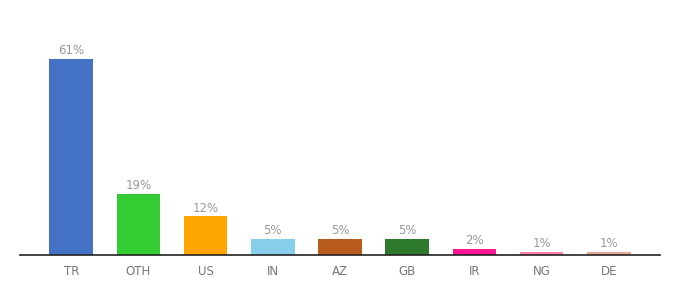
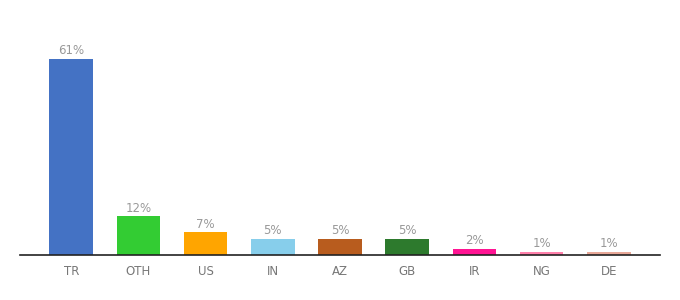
OTH: 19% -> 12%
US: 12% -> 7%
